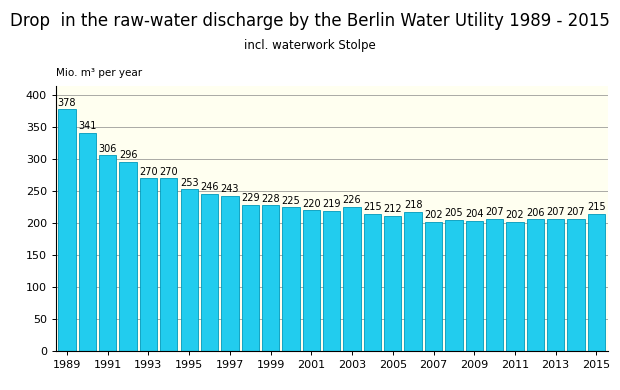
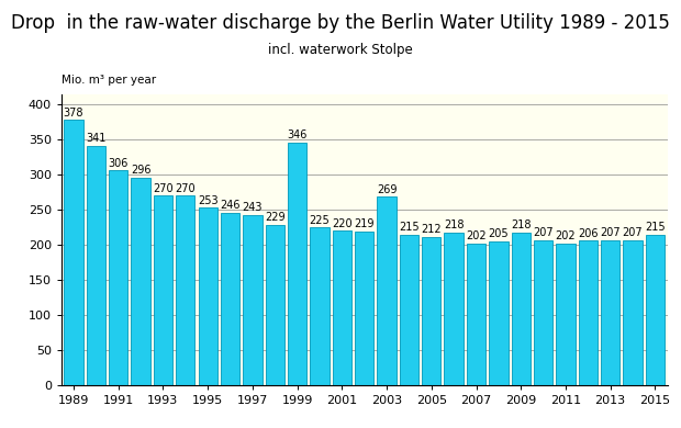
1999: 228 -> 346
2003: 226 -> 269
2009: 204 -> 218
